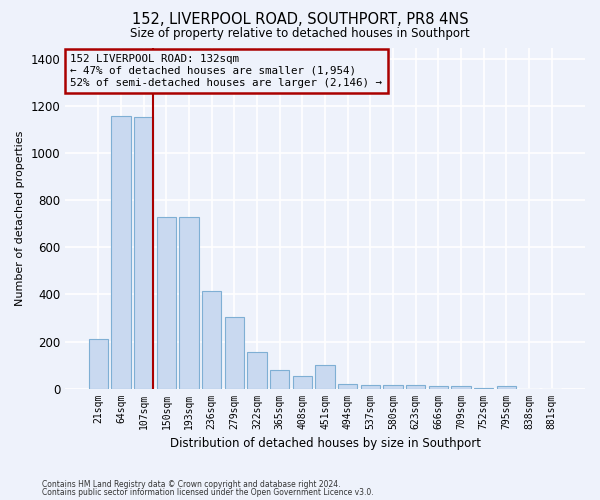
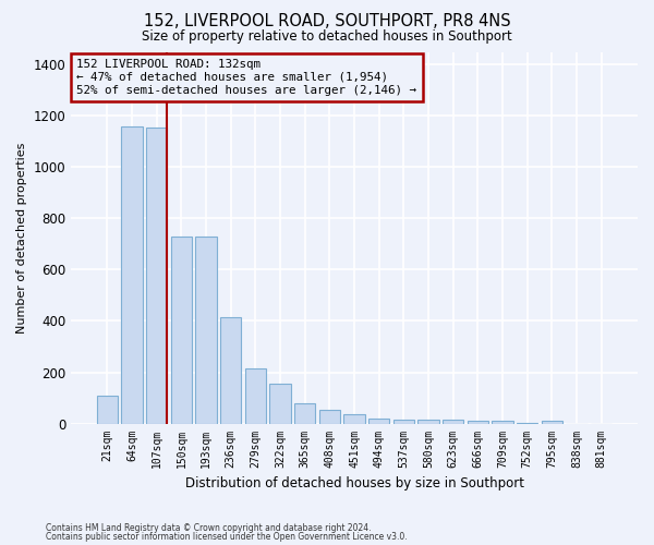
21sqm: 210 -> 110
279sqm: 305 -> 215
451sqm: 100 -> 35
